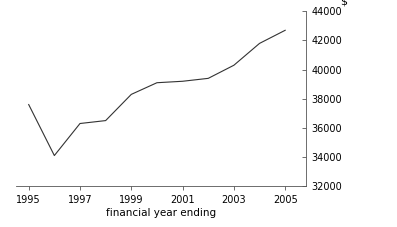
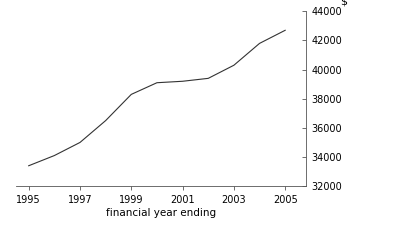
1995: 37600 -> 33400
1997: 36300 -> 35000
